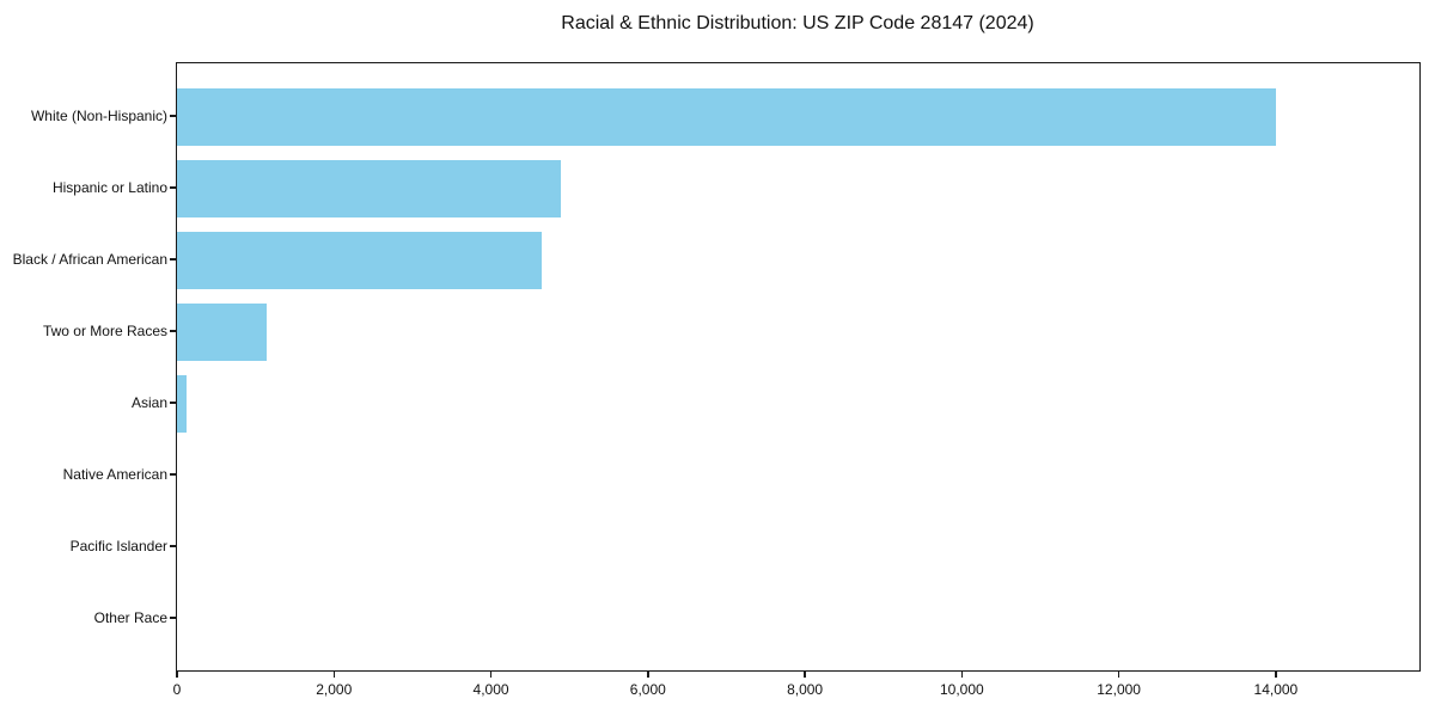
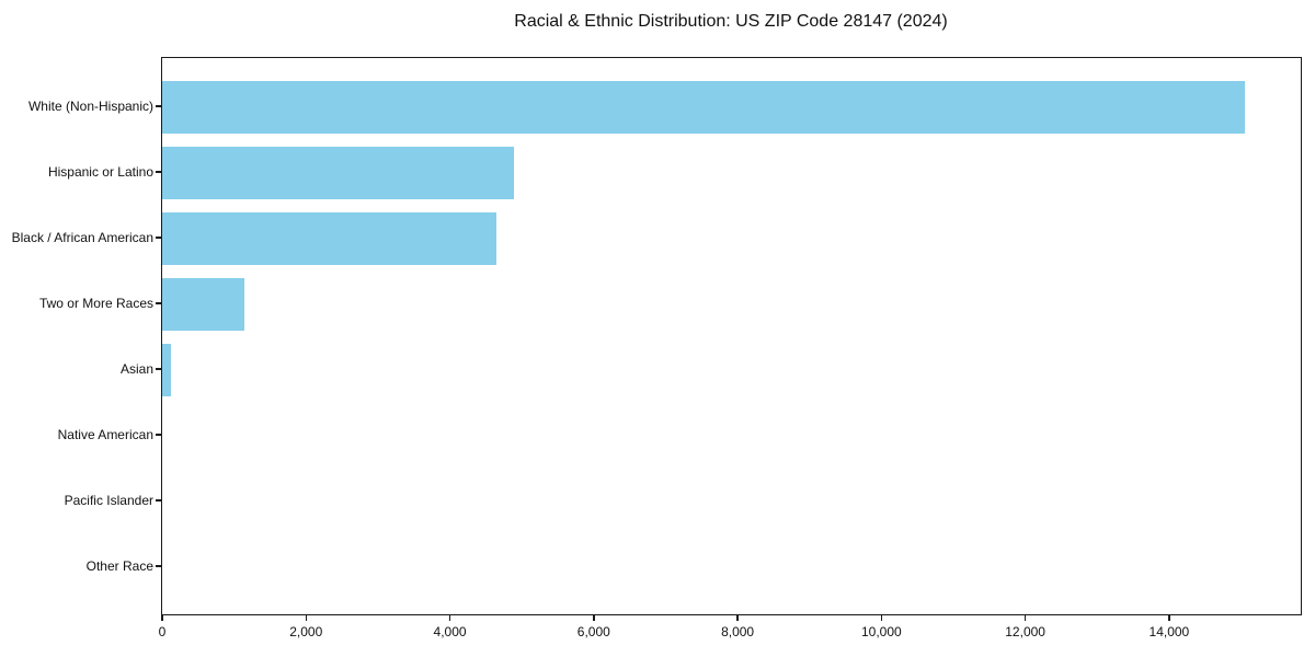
White (Non-Hispanic): 14000 -> 15100
